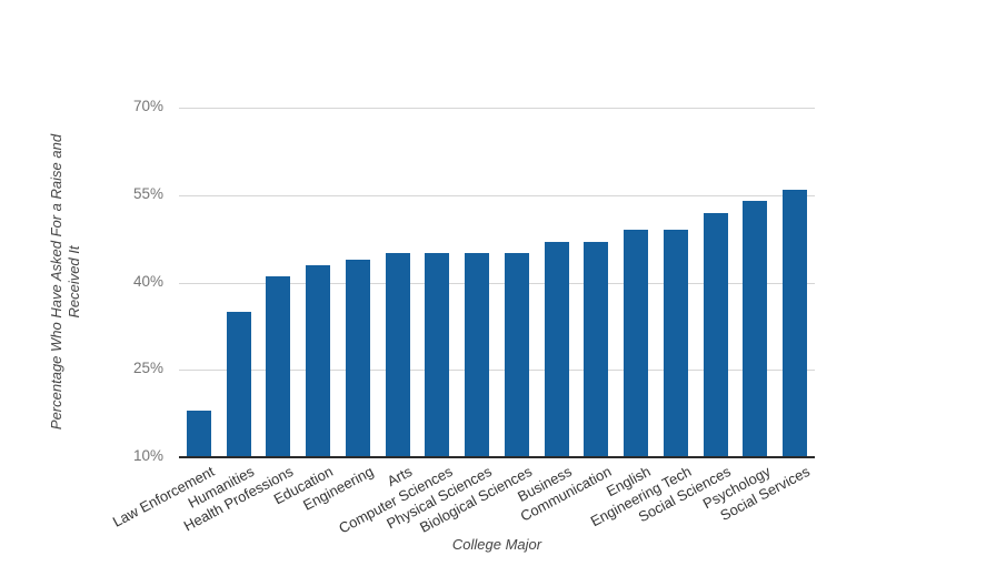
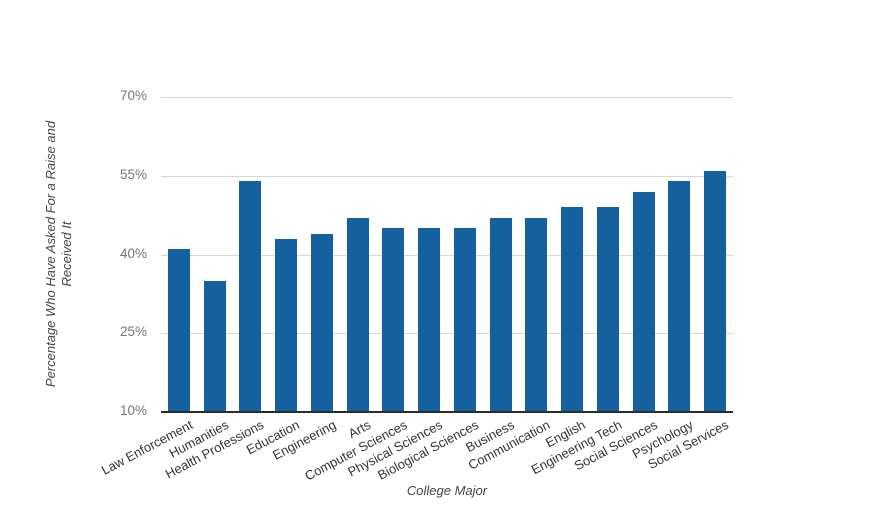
Law Enforcement: 18% -> 41%
Health Professions: 41% -> 54%
Arts: 45% -> 47%
